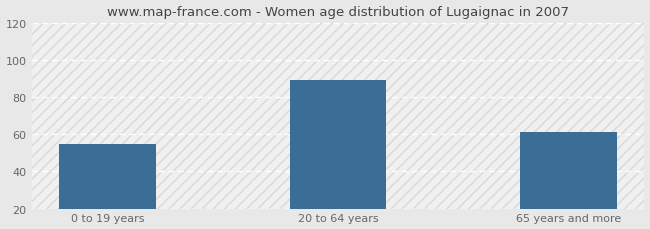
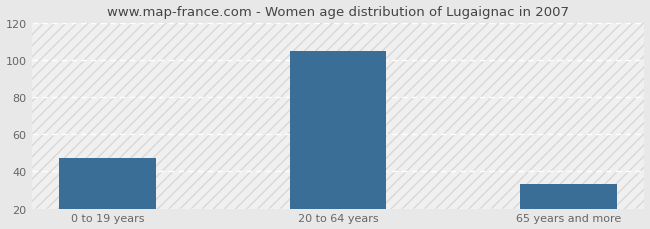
0 to 19 years: 55 -> 47
20 to 64 years: 89 -> 105
65 years and more: 61 -> 33
